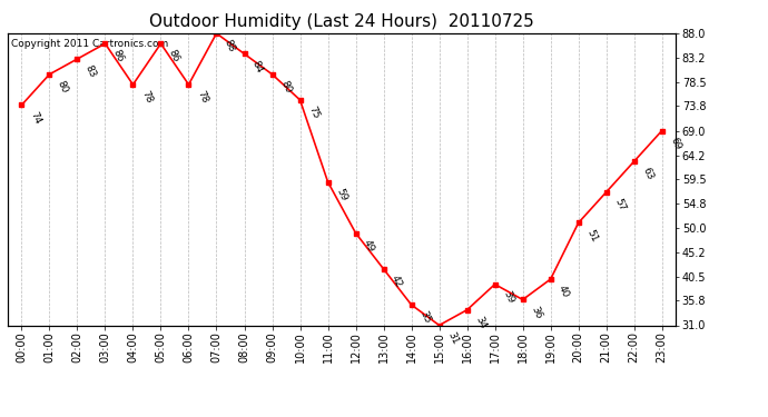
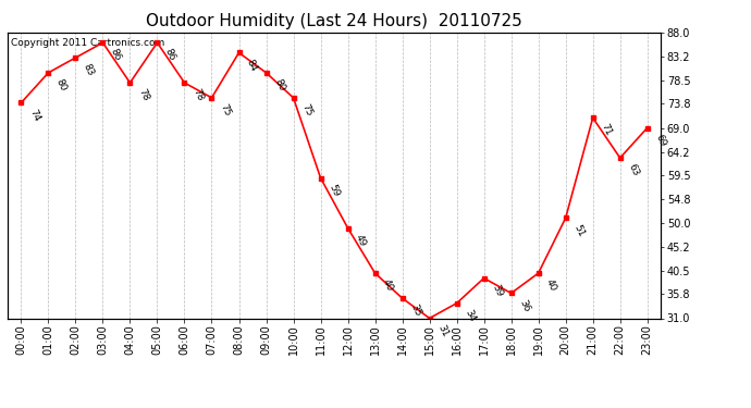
07:00: 88 -> 75
13:00: 42 -> 40
21:00: 57 -> 71
